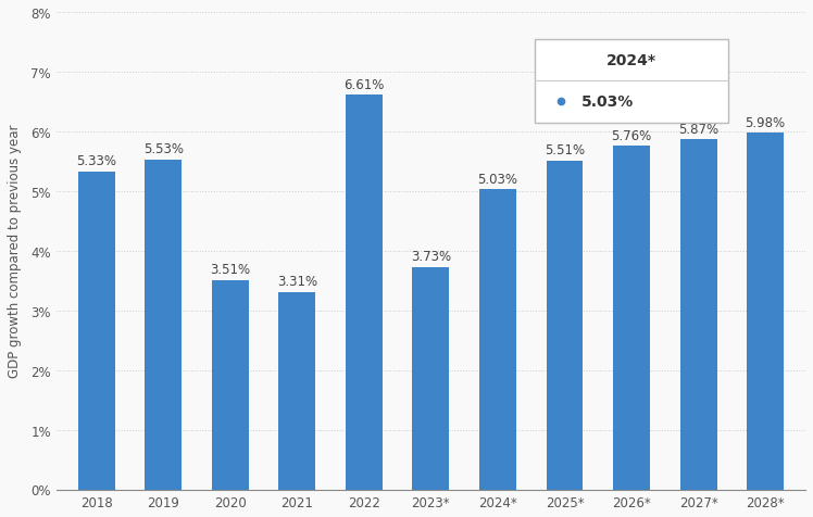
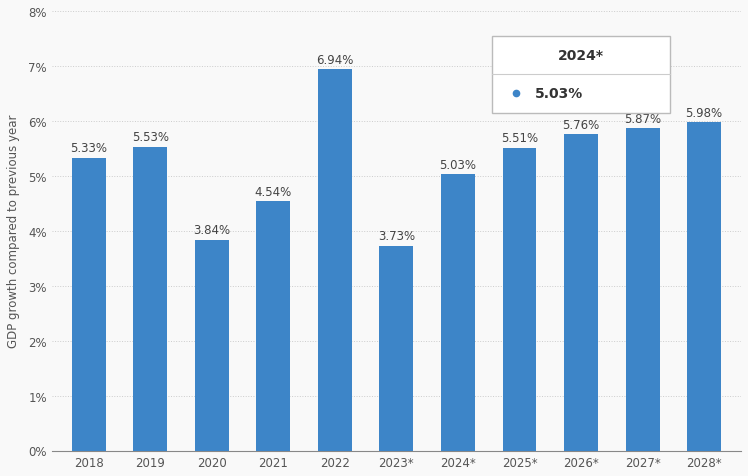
2020: 3.51% -> 3.84%
2021: 3.31% -> 4.54%
2022: 6.61% -> 6.94%
